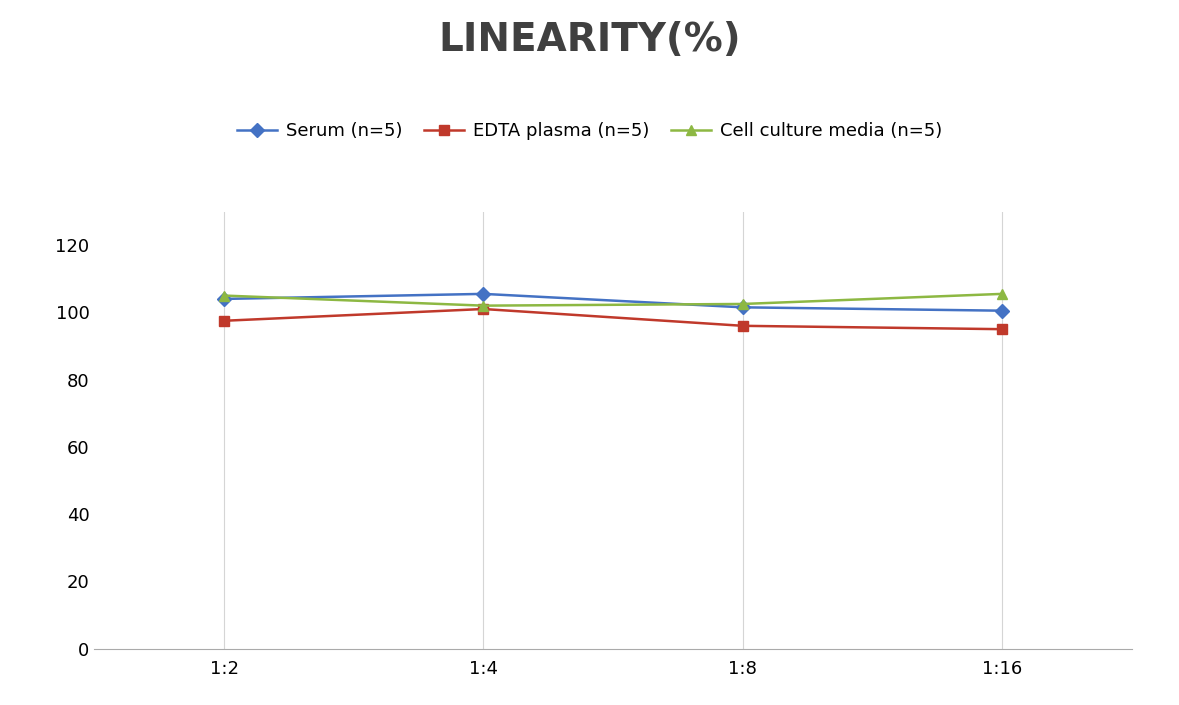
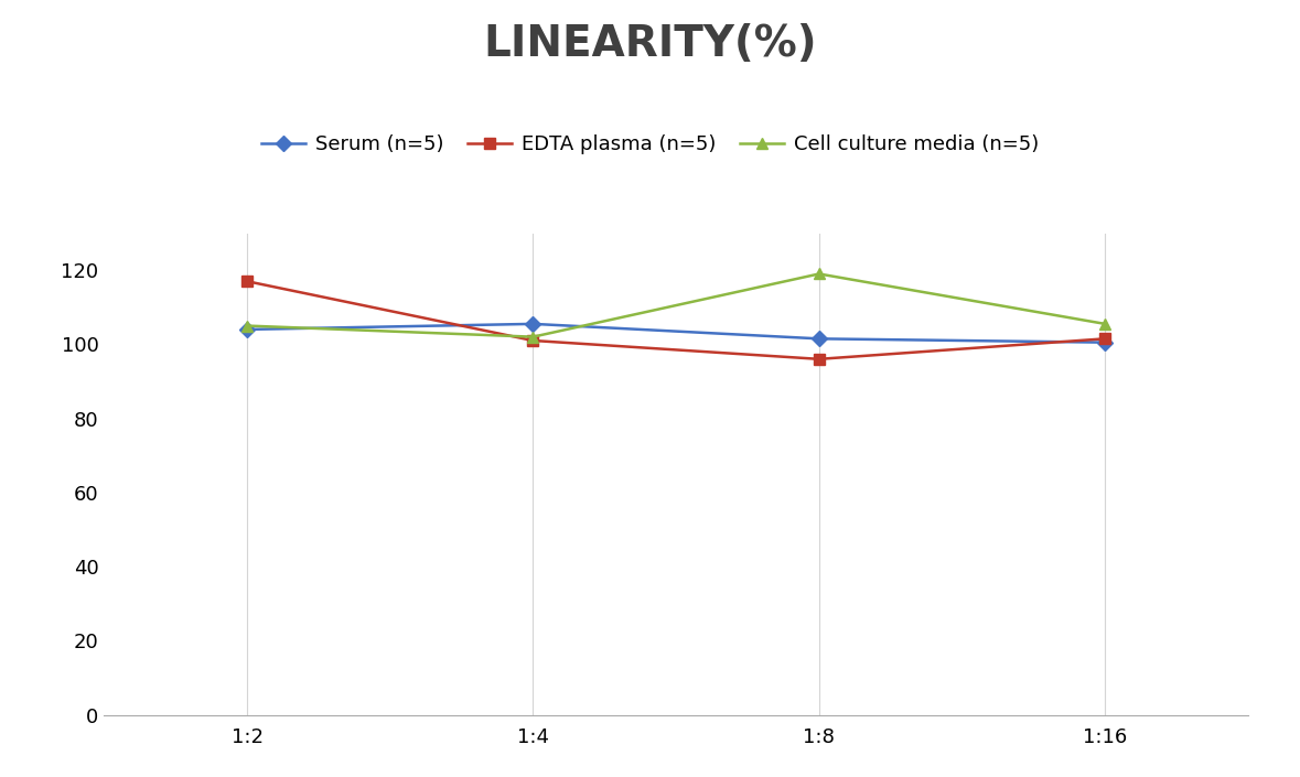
EDTA plasma (n=5)/1:2: 97.5 -> 117.0
Cell culture media (n=5)/1:8: 102.5 -> 119.0
EDTA plasma (n=5)/1:16: 95.0 -> 101.5
